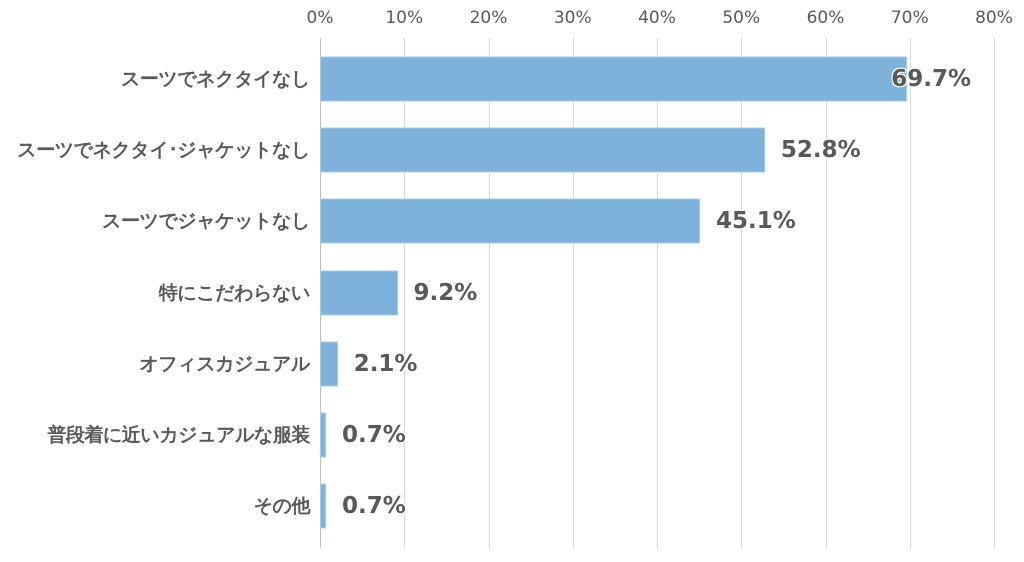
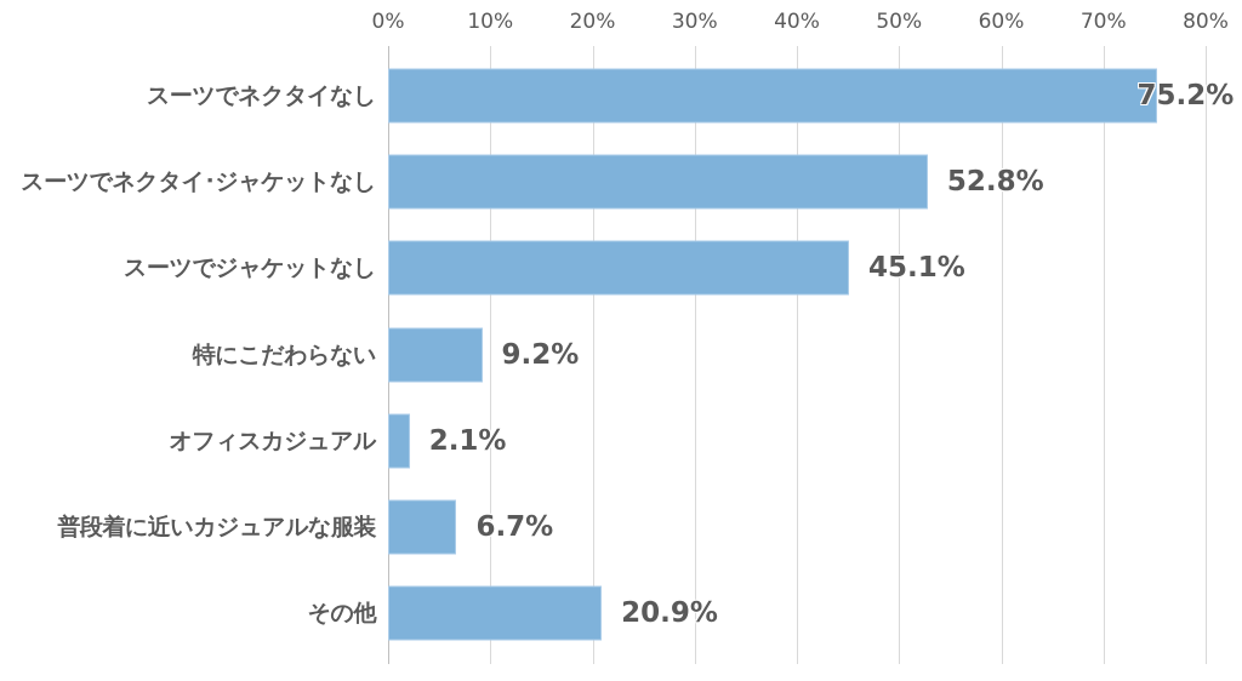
スーツでネクタイなし: 69.7% -> 75.2%
普段着に近いカジュアルな服装: 0.7% -> 6.7%
その他: 0.7% -> 20.9%
